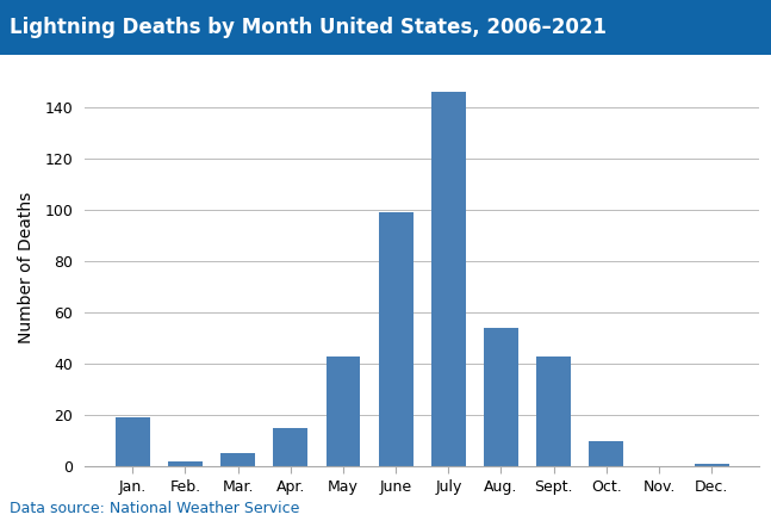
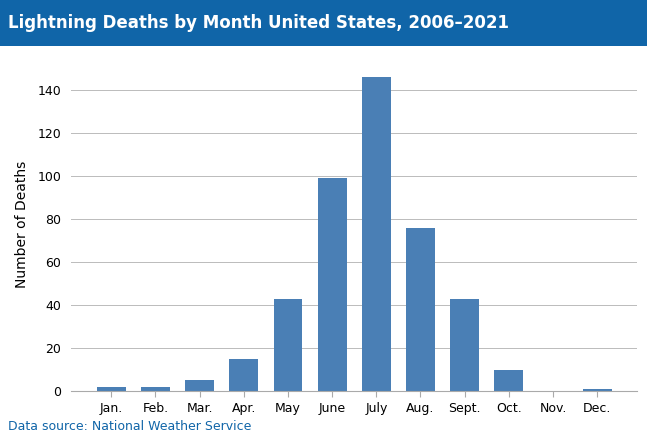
Jan.: 19 -> 2
Aug.: 54 -> 76
